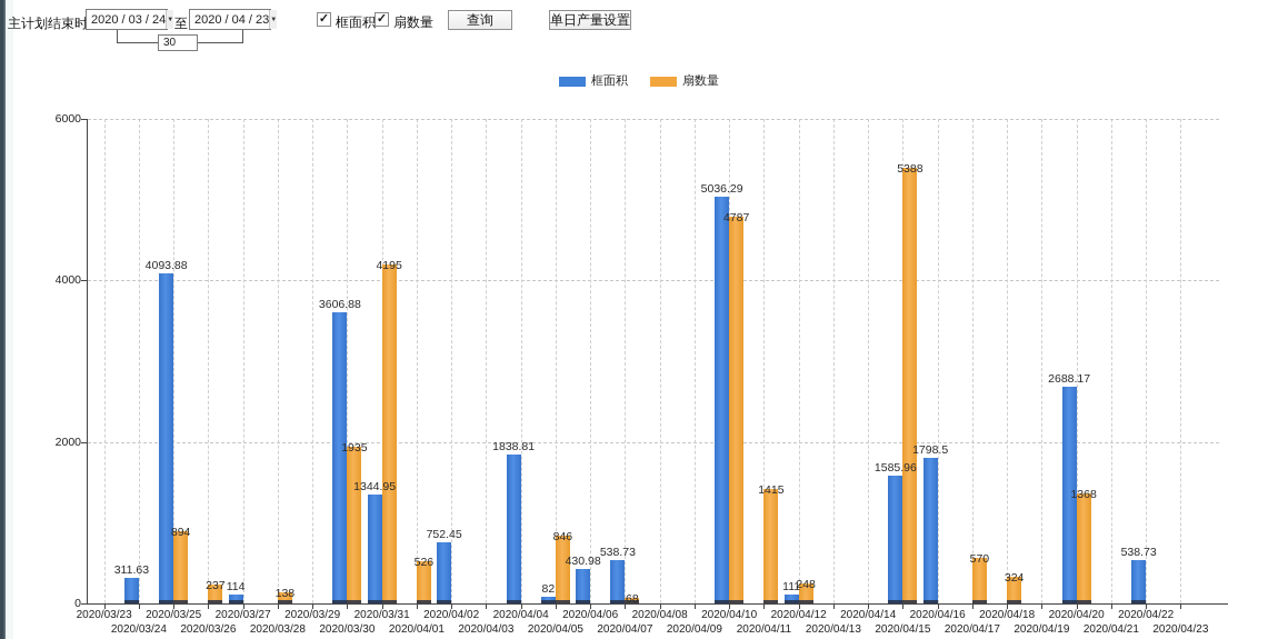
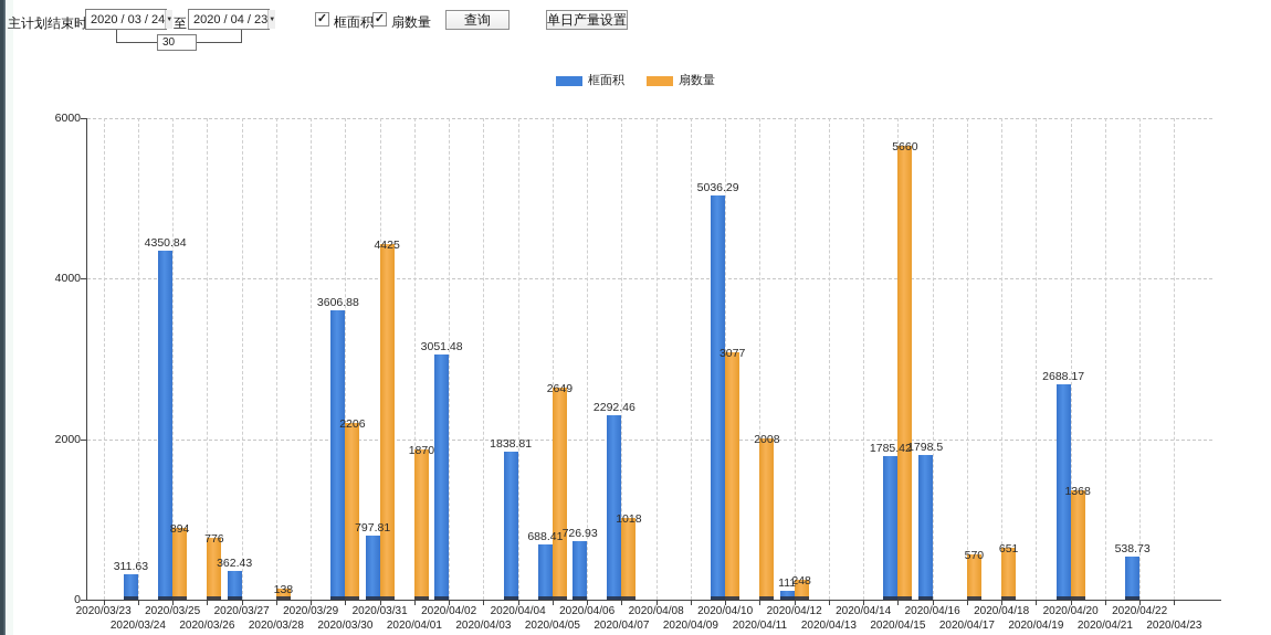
框面积/2020/03/25: 4093.88 -> 4350.84
扇数量/2020/03/26: 237 -> 776
框面积/2020/03/27: 114 -> 362.43
扇数量/2020/03/30: 1935 -> 2206
框面积/2020/03/31: 1344.95 -> 797.81
扇数量/2020/03/31: 4195 -> 4425
扇数量/2020/04/01: 526 -> 1870
框面积/2020/04/02: 752.45 -> 3051.48
框面积/2020/04/05: 82 -> 688.41
扇数量/2020/04/05: 846 -> 2649
框面积/2020/04/06: 430.98 -> 726.93
框面积/2020/04/07: 538.73 -> 2292.46
扇数量/2020/04/07: 68 -> 1018
扇数量/2020/04/10: 4787 -> 3077
扇数量/2020/04/11: 1415 -> 2008
框面积/2020/04/15: 1585.96 -> 1785.42
扇数量/2020/04/15: 5388 -> 5660
扇数量/2020/04/18: 324 -> 651
